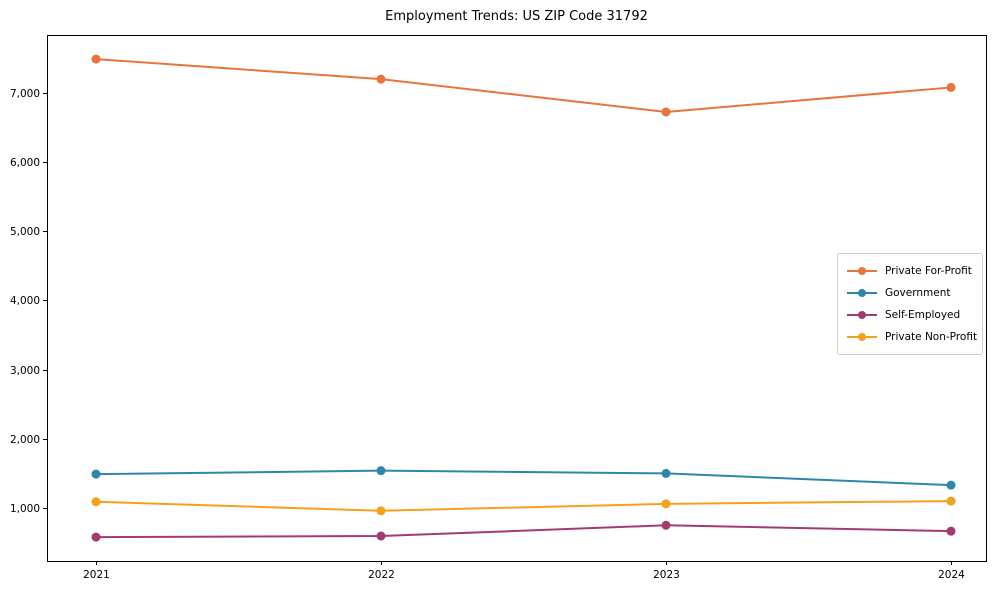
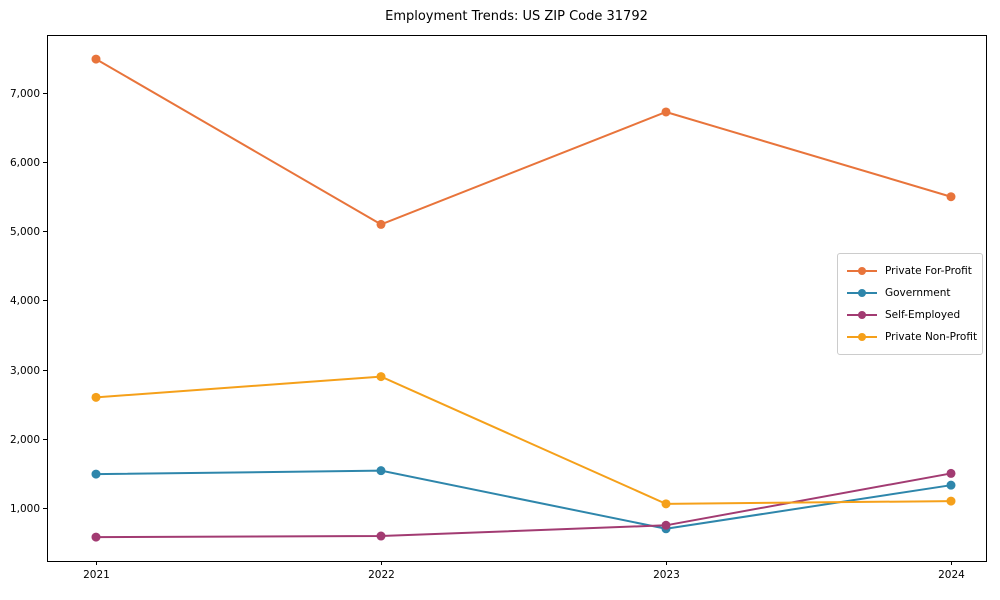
Private Non-Profit/2021: 1100 -> 2600
Private For-Profit/2022: 7200 -> 5100
Private Non-Profit/2022: 1000 -> 2900
Government/2023: 1500 -> 700
Private For-Profit/2024: 7100 -> 5500
Self-Employed/2024: 700 -> 1500
